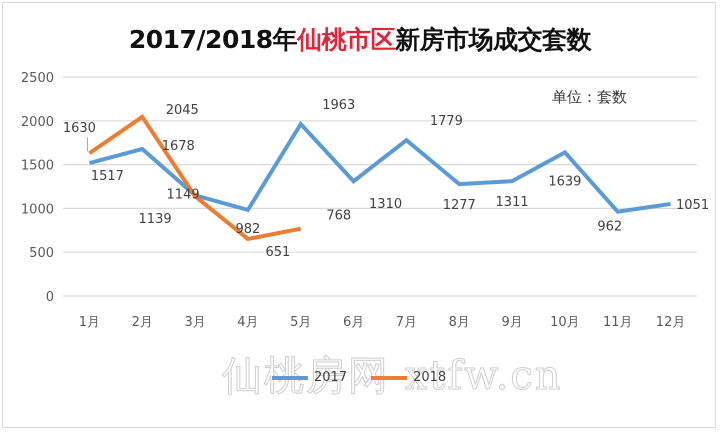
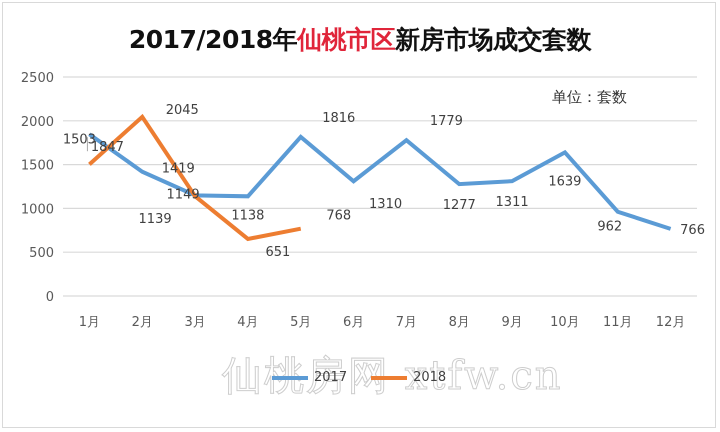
2017/1月: 1517 -> 1847
2018/1月: 1630 -> 1503
2017/2月: 1678 -> 1419
2017/4月: 982 -> 1138
2017/5月: 1963 -> 1816
2017/12月: 1051 -> 766
